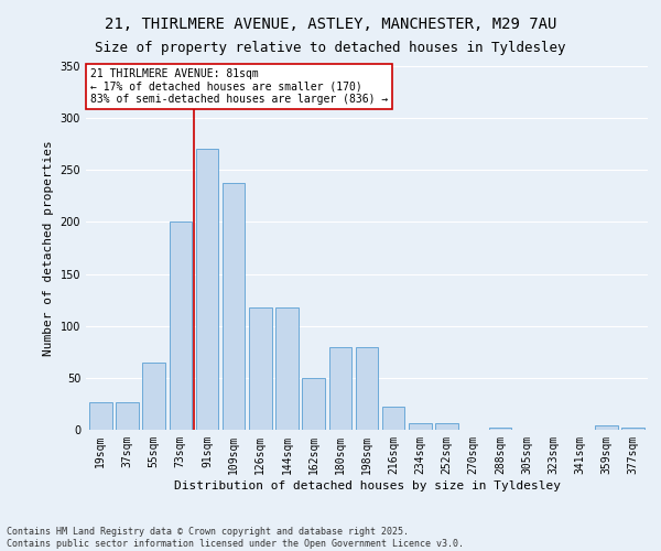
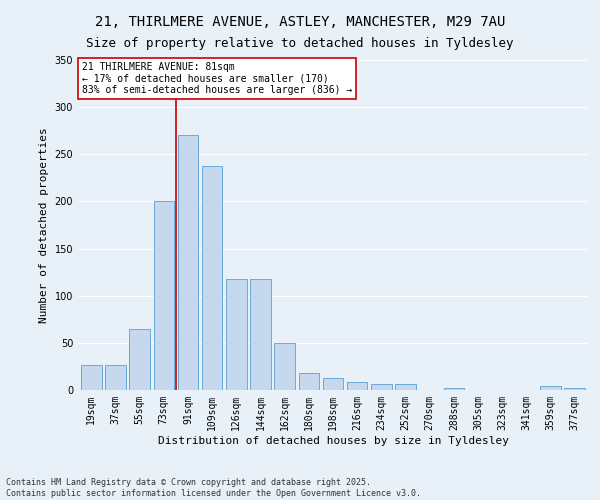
180sqm: 80 -> 18
198sqm: 80 -> 13
216sqm: 22 -> 9
